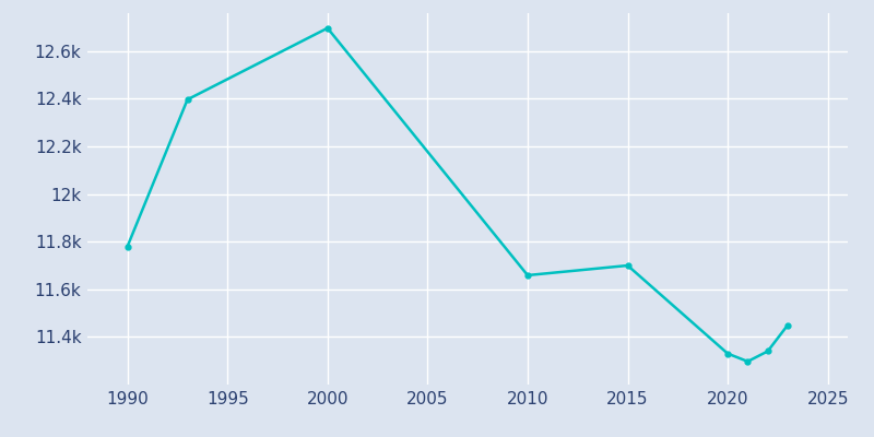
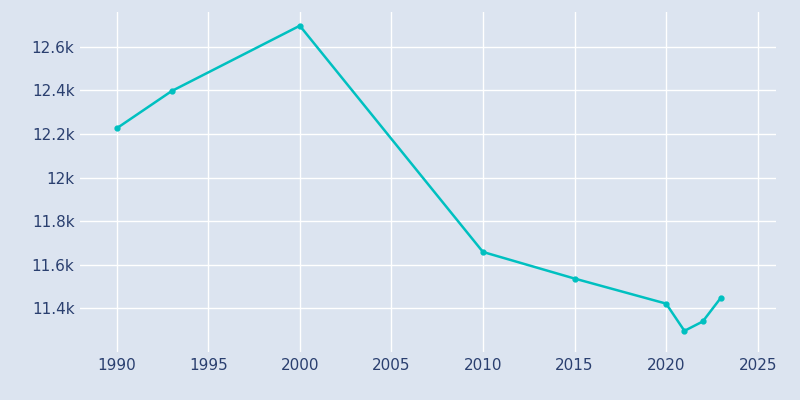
1990: 11.780k -> 12.226k
2015: 11.700k -> 11.537k
2020: 11.330k -> 11.422k
